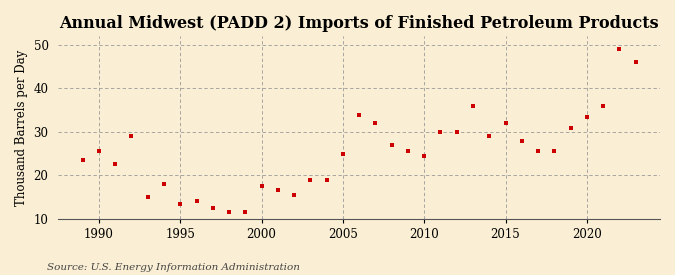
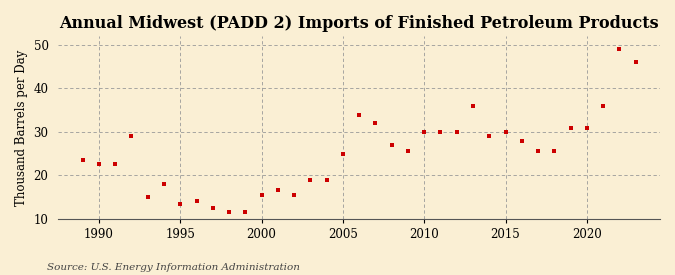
1990: 25.5 -> 22.5
2000: 17.5 -> 15.5
2010: 24.5 -> 30.0
2015: 32.0 -> 30.0
2020: 33.5 -> 31.0
